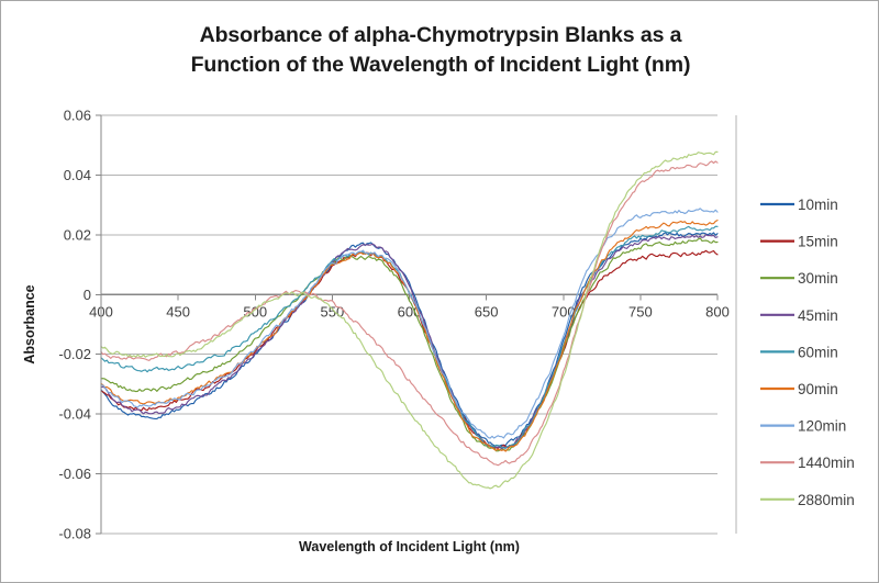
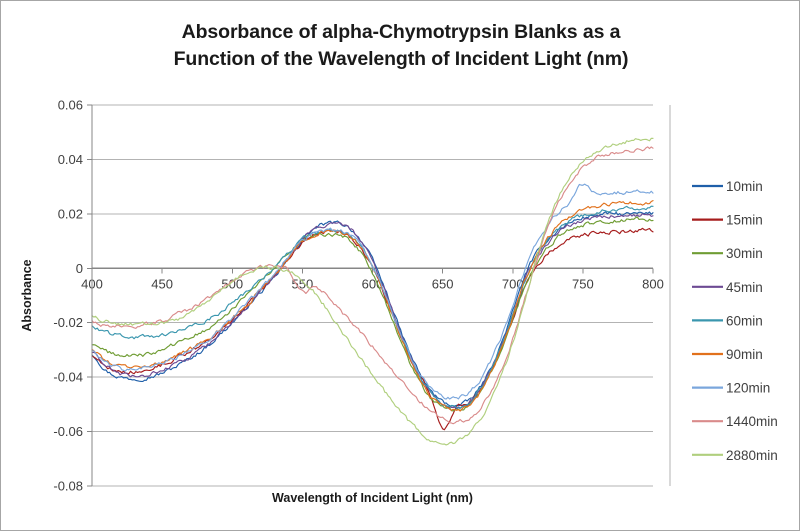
1440min/550: -0.003 -> -0.009
15min/650: -0.050 -> -0.059
120min/750: 0.026 -> 0.031
